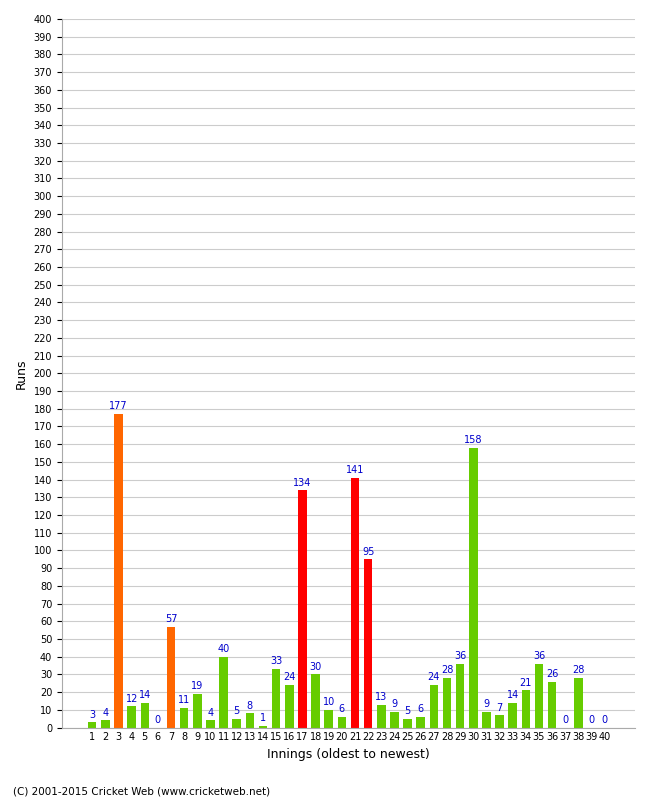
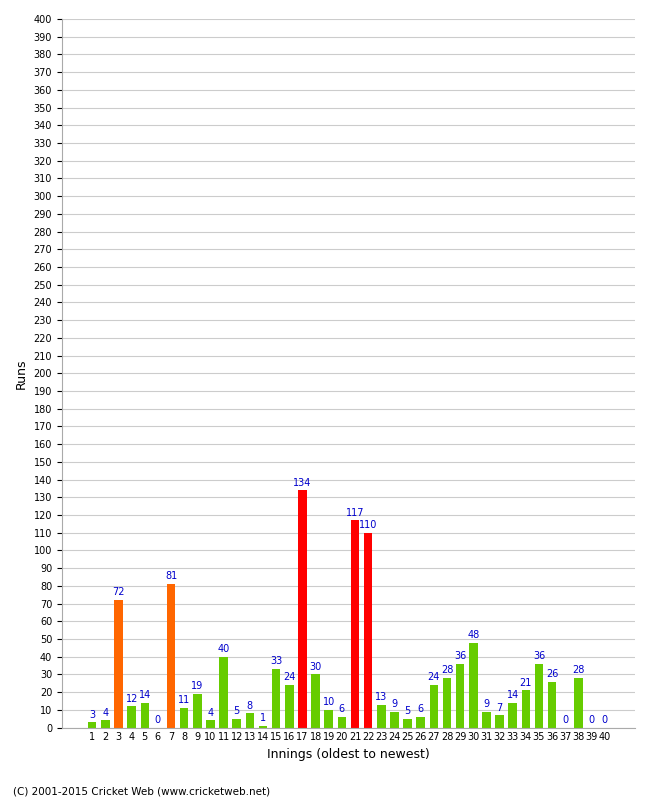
3: 177 -> 72
7: 57 -> 81
21: 141 -> 117
22: 95 -> 110
30: 158 -> 48
